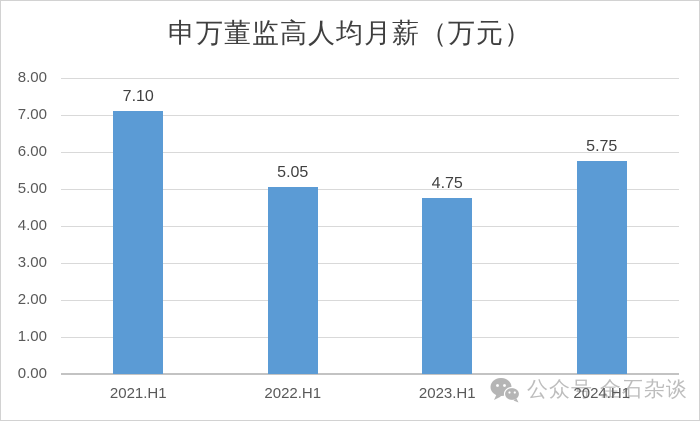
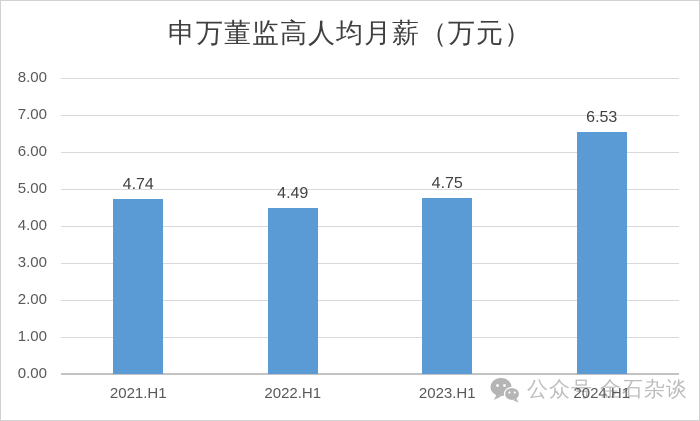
2021.H1: 7.10 -> 4.74
2022.H1: 5.05 -> 4.49
2024.H1: 5.75 -> 6.53
